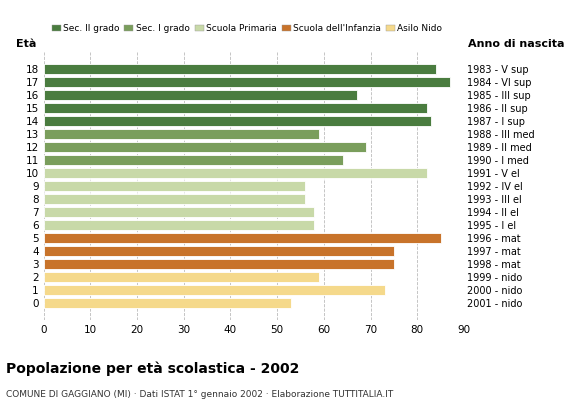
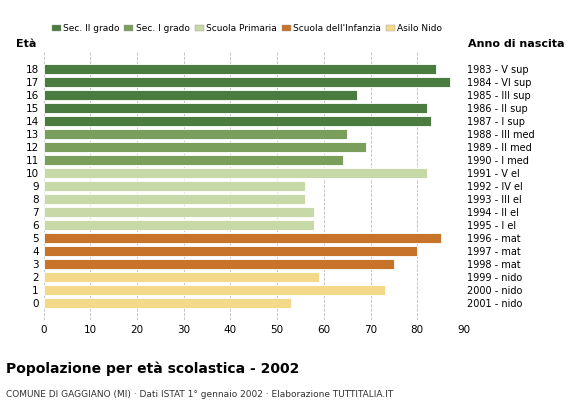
13: 59 -> 65
4: 75 -> 80
